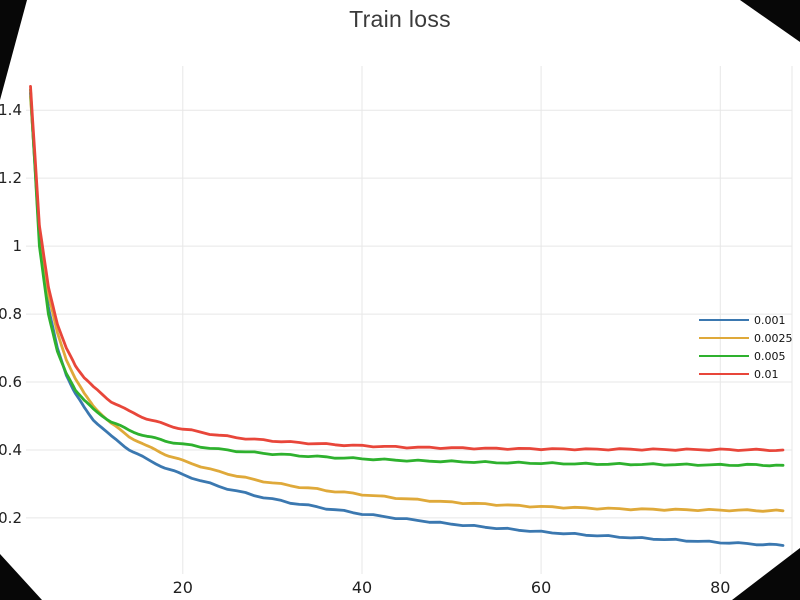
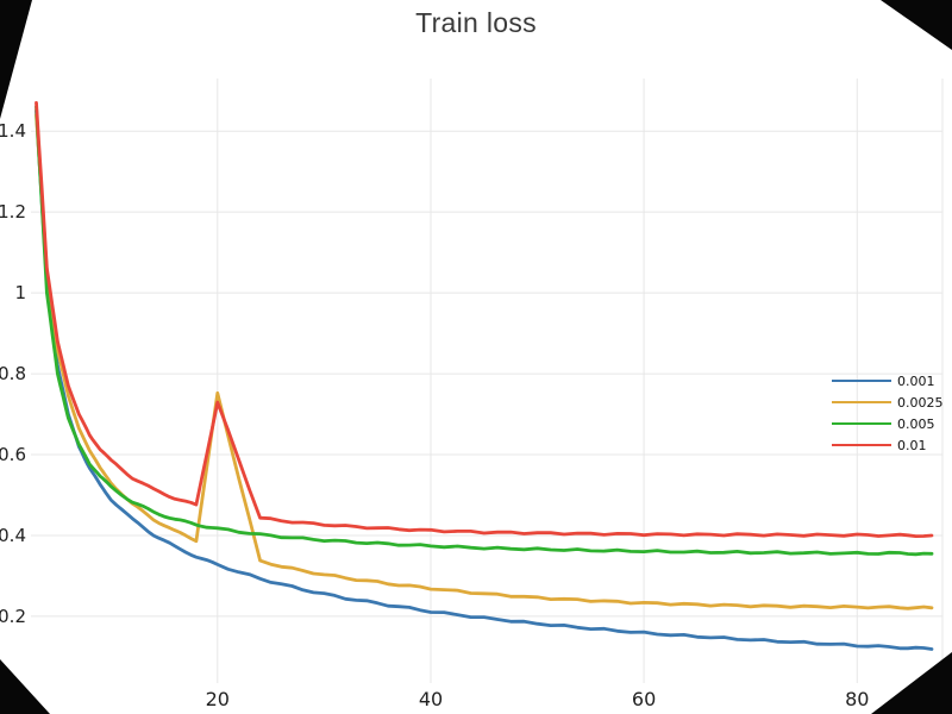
0.0025/20: 0.37 -> 0.75
0.01/20: 0.46 -> 0.73
